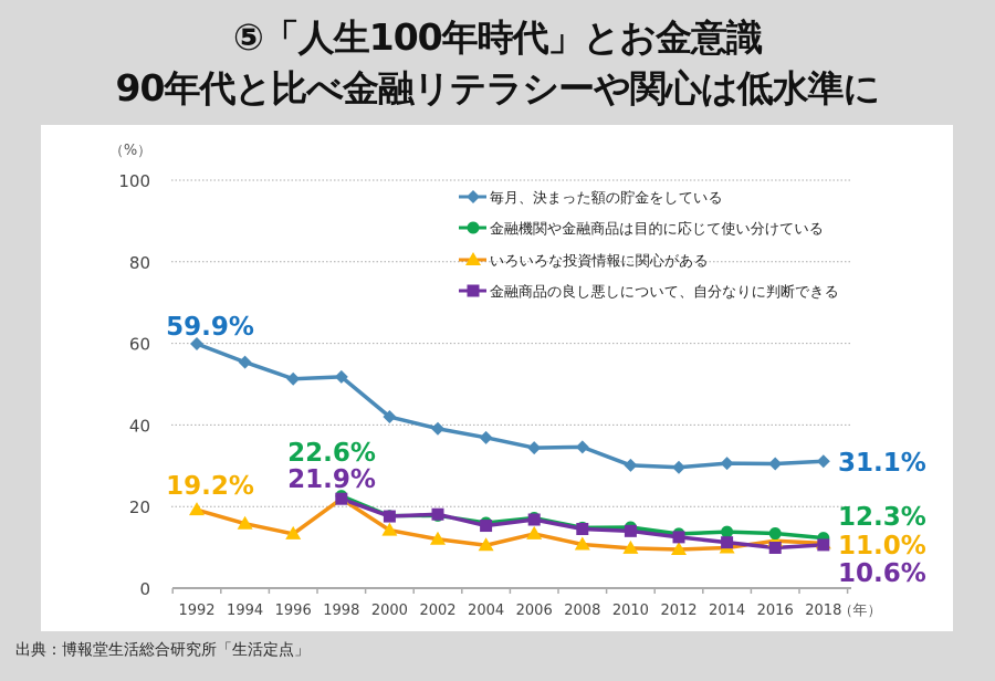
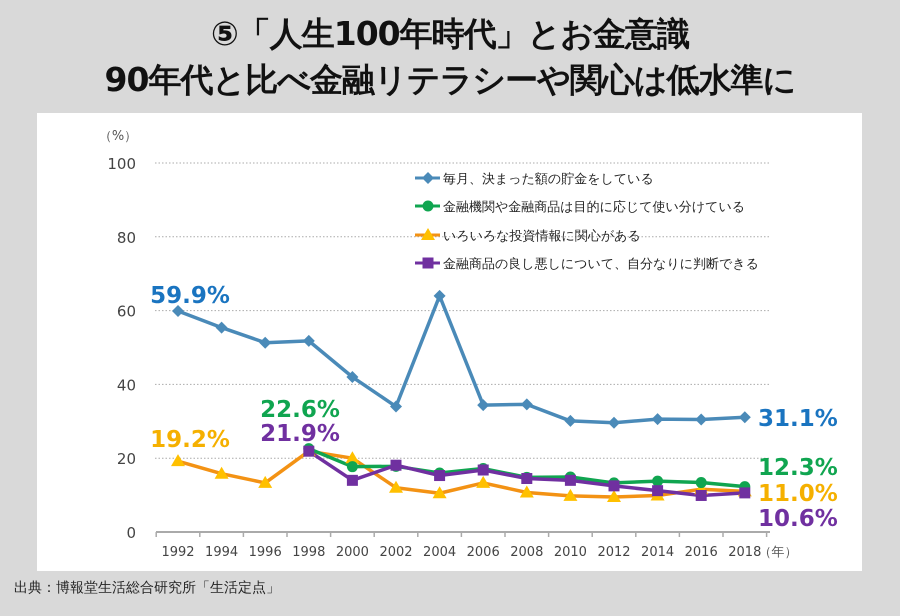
いろいろな投資情報に関心がある/2000: 14 -> 20
金融商品の良し悪しについて、自分なりに判断できる/2000: 18 -> 14
毎月、決まった額の貯金をしている/2002: 39 -> 34
毎月、決まった額の貯金をしている/2004: 37 -> 64
